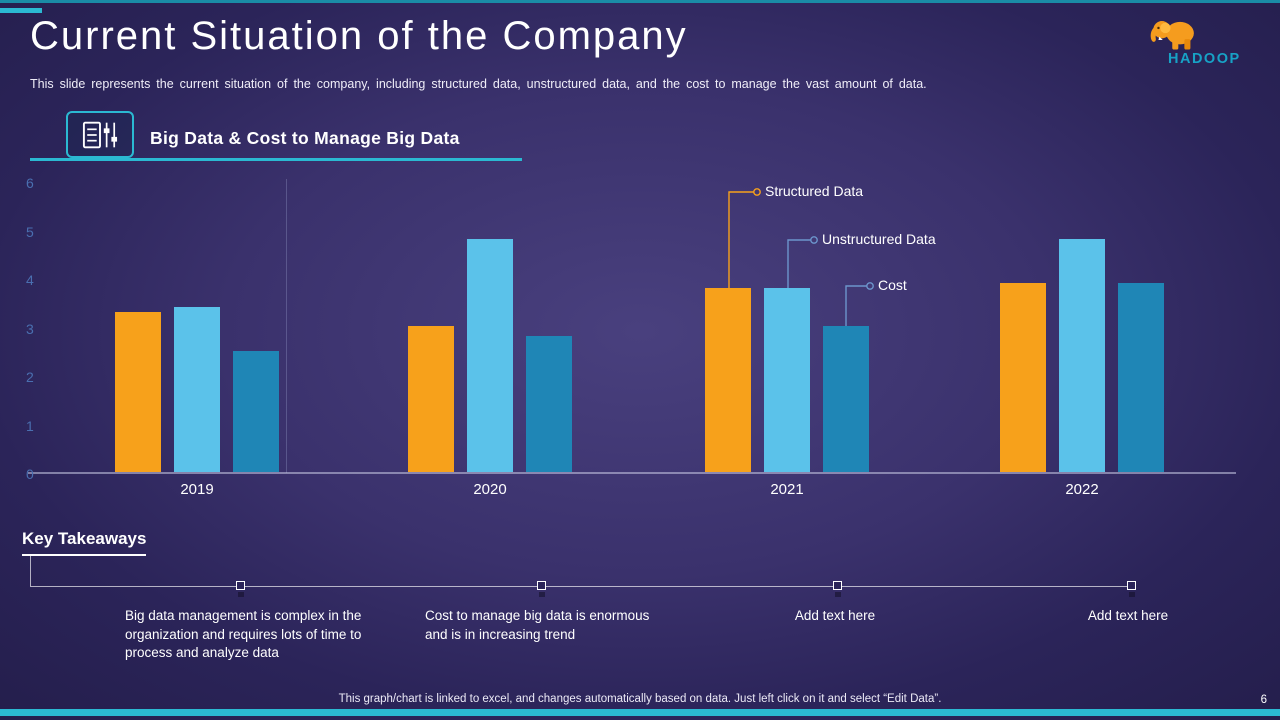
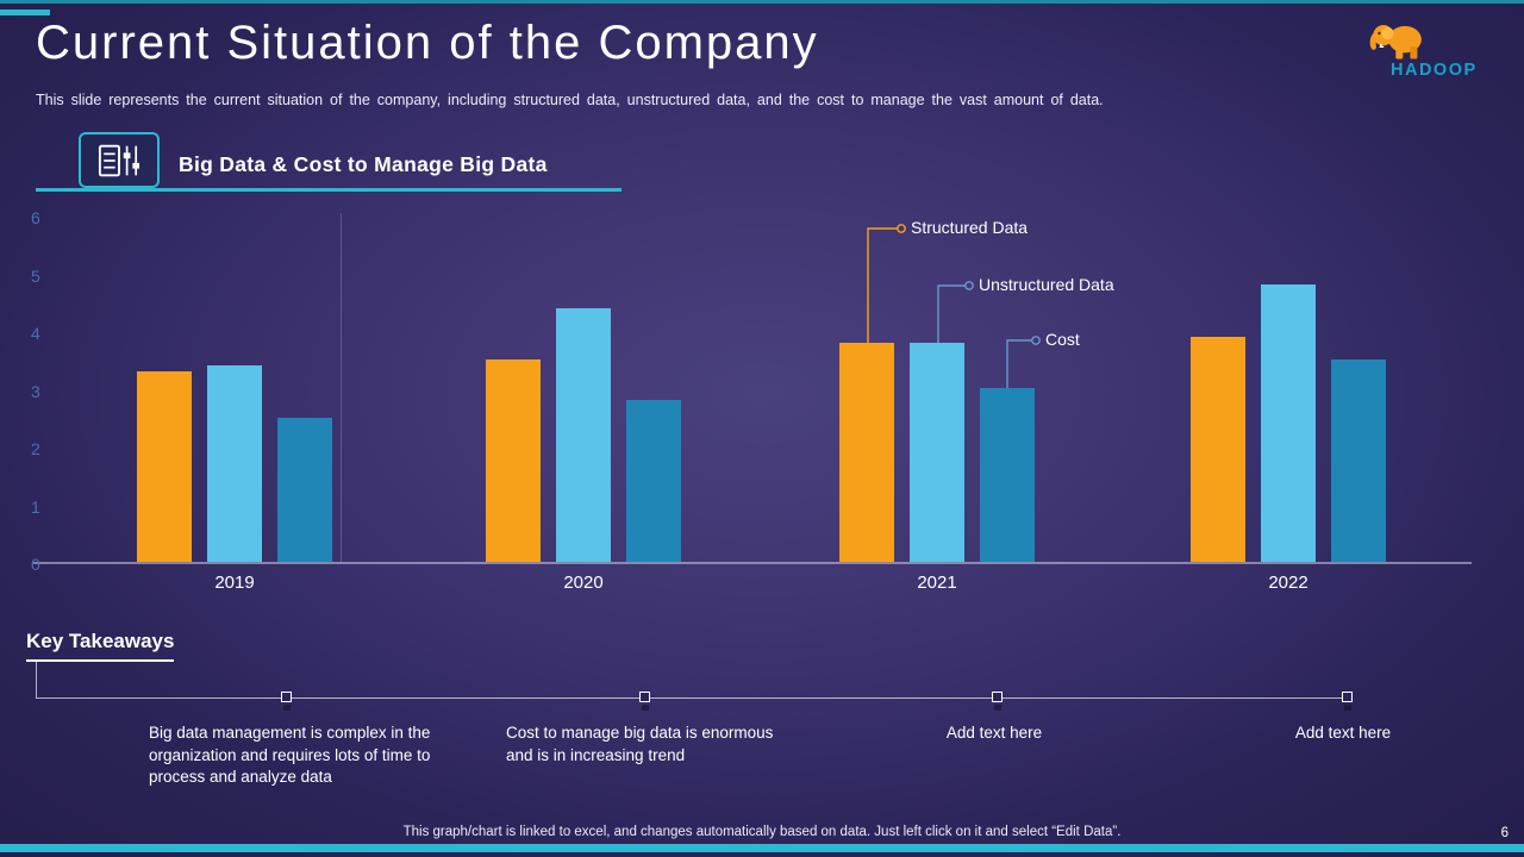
Structured Data/2020: 3.0 -> 3.5
Unstructured Data/2020: 4.8 -> 4.4
Cost/2022: 3.9 -> 3.5
